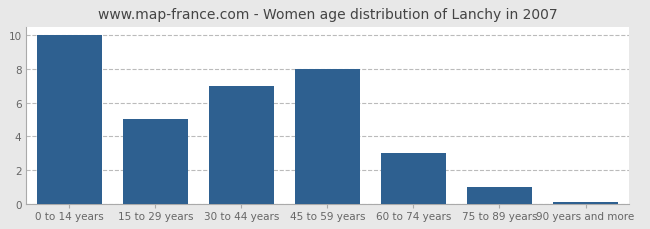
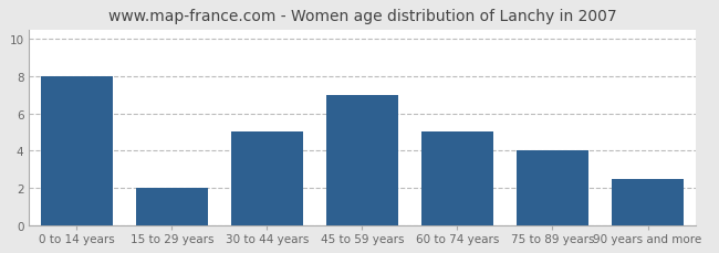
0 to 14 years: 10.0 -> 8.0
15 to 29 years: 5.0 -> 2.0
30 to 44 years: 7.0 -> 5.0
45 to 59 years: 8.0 -> 7.0
60 to 74 years: 3.0 -> 5.0
75 to 89 years: 1.0 -> 4.0
90 years and more: 0.1 -> 2.5
